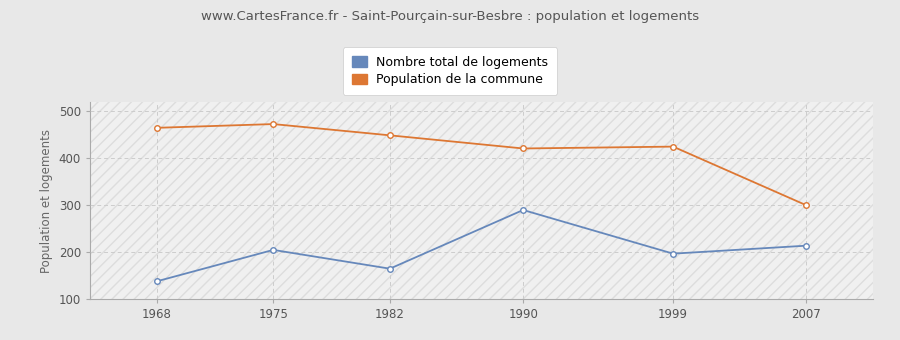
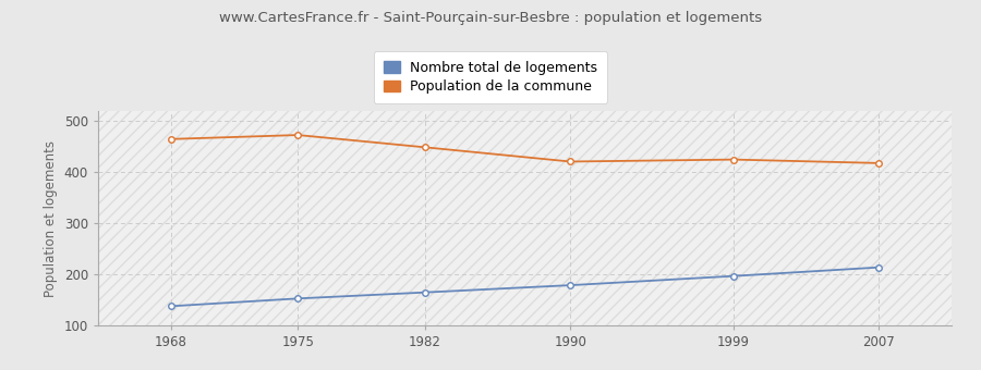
Nombre total de logements/1975: 205 -> 153
Nombre total de logements/1990: 290 -> 179
Population de la commune/2007: 300 -> 418
